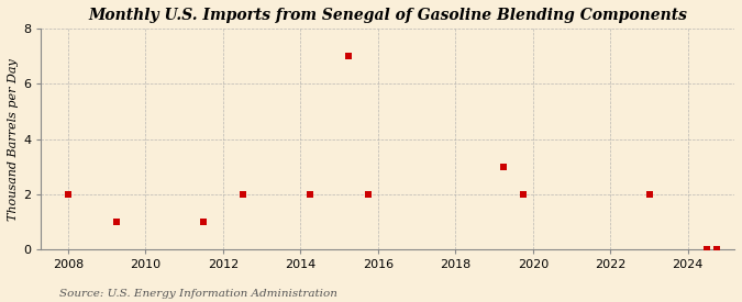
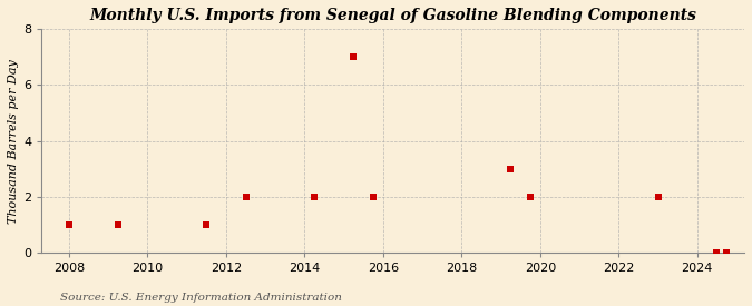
2008: 2 -> 1
